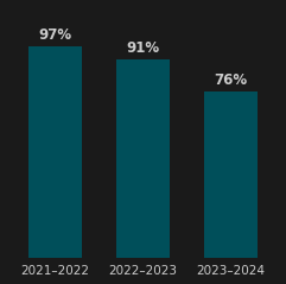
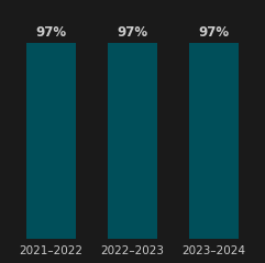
2022–2023: 91% -> 97%
2023–2024: 76% -> 97%
